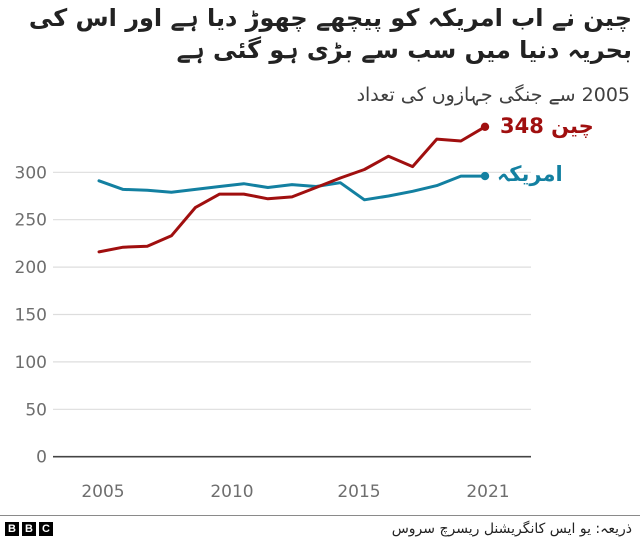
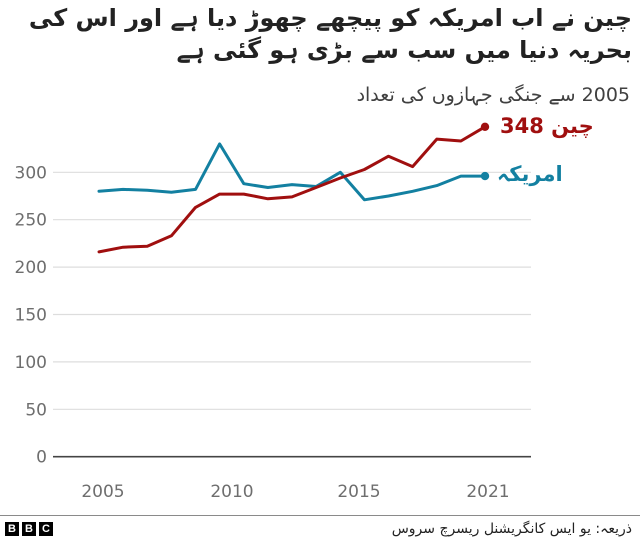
امریکہ/2005: 290 -> 280
امریکہ/2010: 280 -> 330
امریکہ/2015: 290 -> 300
